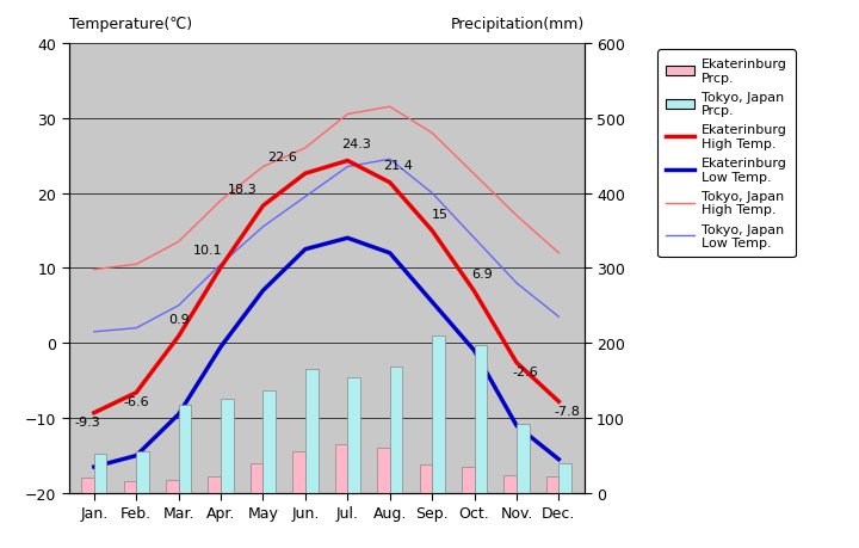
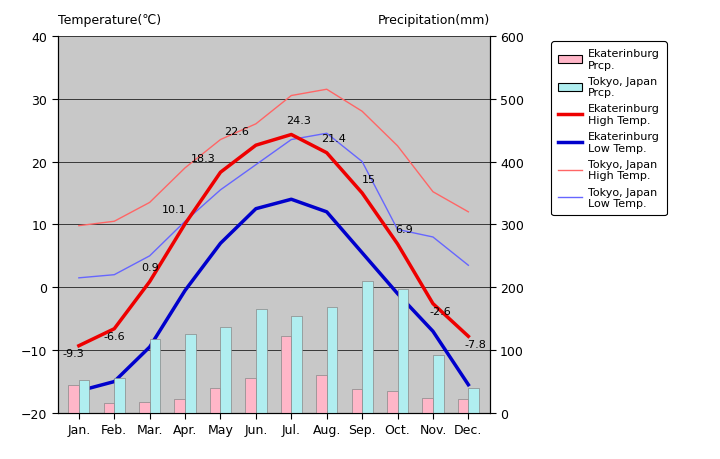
Ekaterinburg Prcp./Jan.: 20 -> 44
Ekaterinburg Prcp./Jul.: 65 -> 122
Tokyo, Japan Low Temp./Oct.: 14.0 -> 9.2
Ekaterinburg Low Temp./Nov.: -11.0 -> -7.0
Tokyo, Japan High Temp./Nov.: 17.0 -> 15.2
